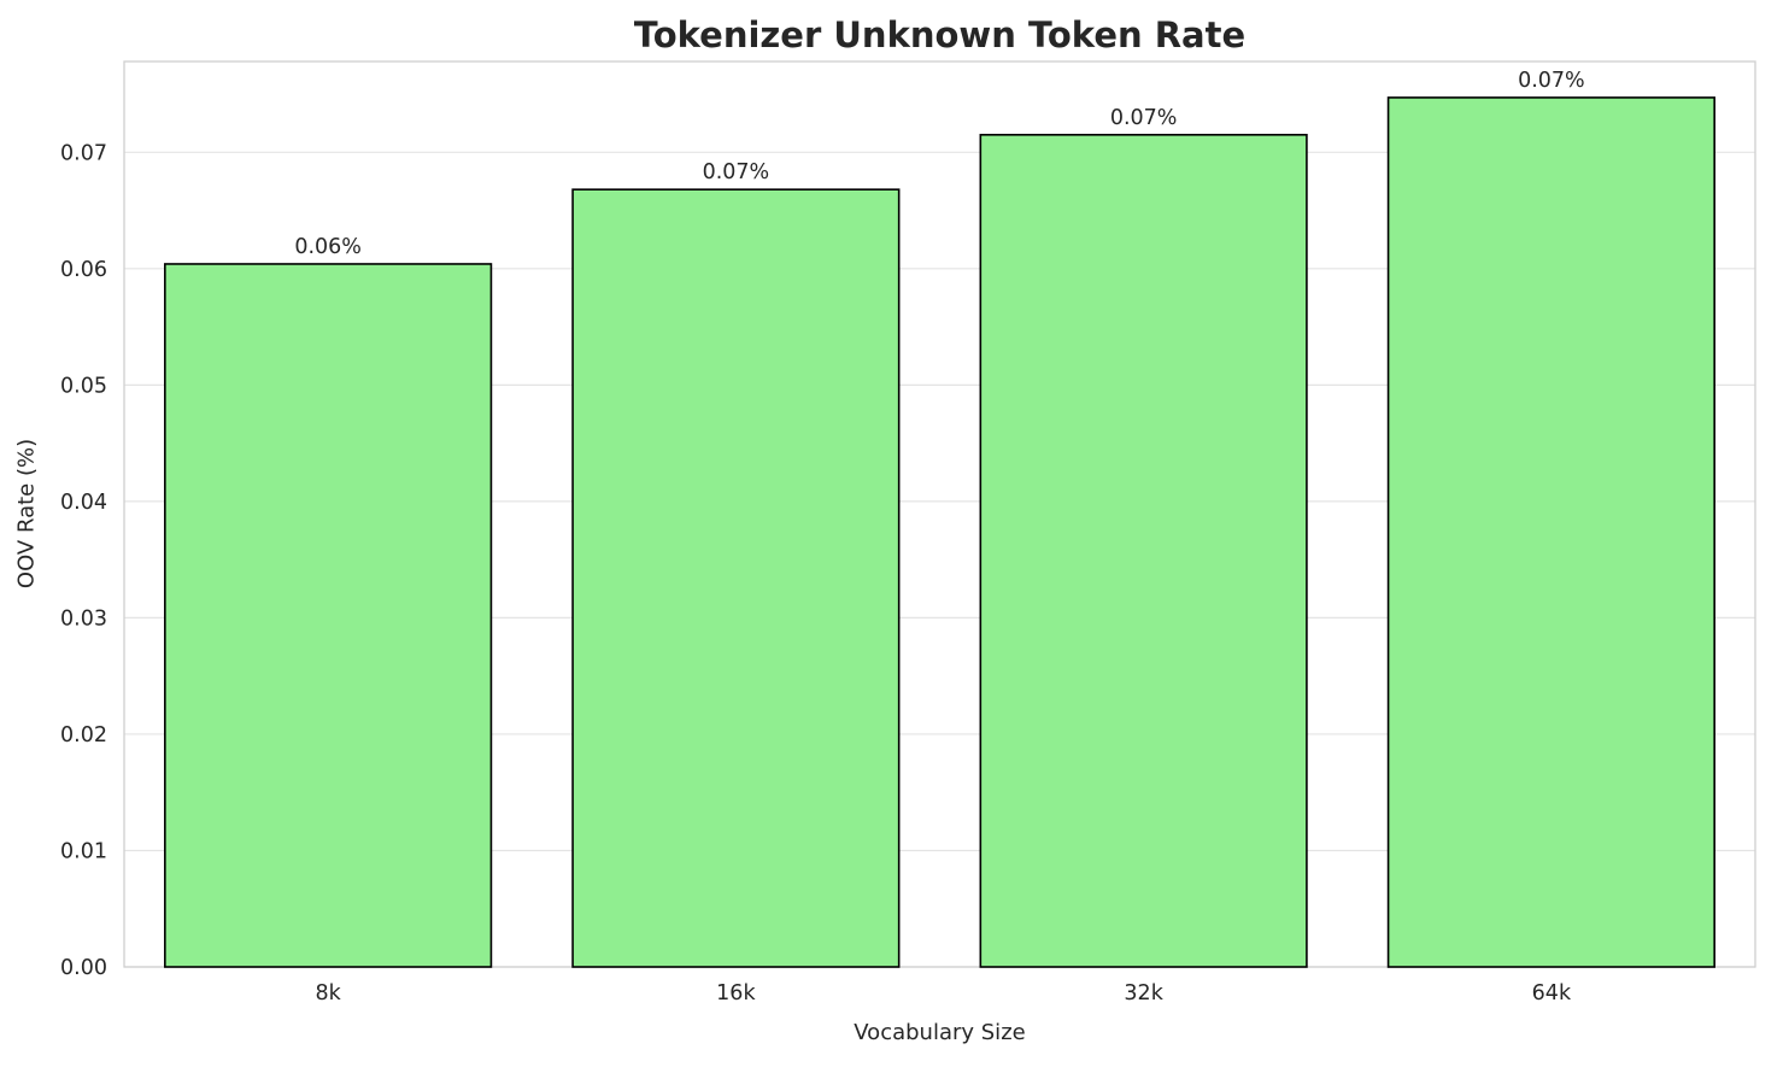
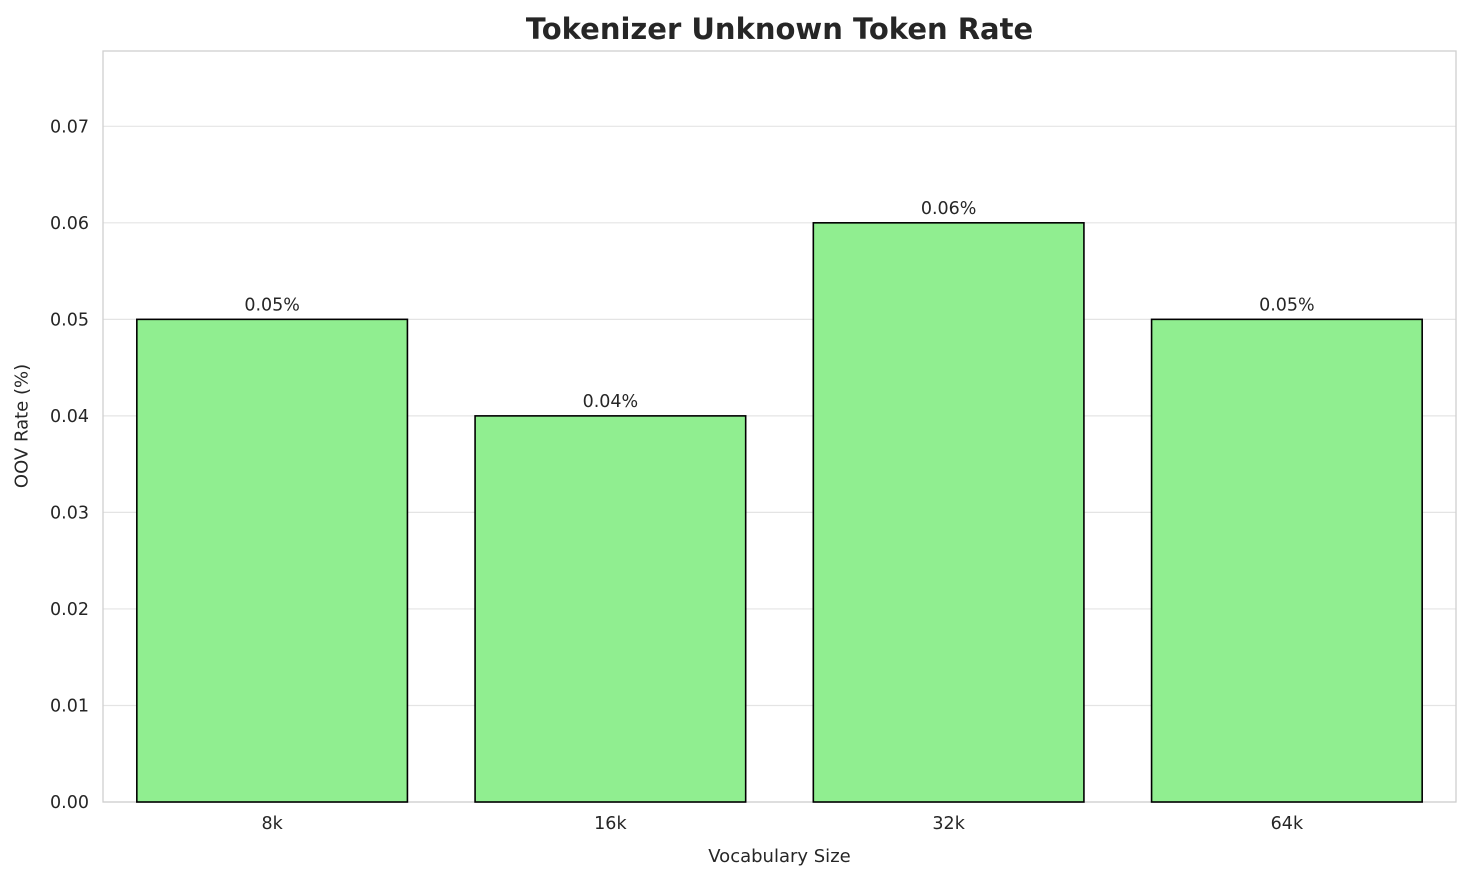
8k: 0.06% -> 0.05%
16k: 0.07% -> 0.04%
32k: 0.07% -> 0.06%
64k: 0.07% -> 0.05%
